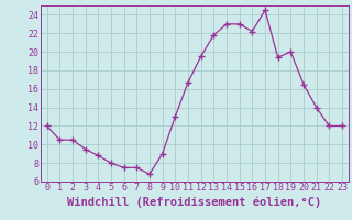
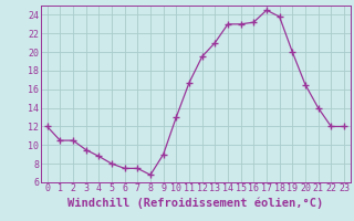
13: 21.8 -> 21.0
16: 22.2 -> 23.2
18: 19.4 -> 23.8
